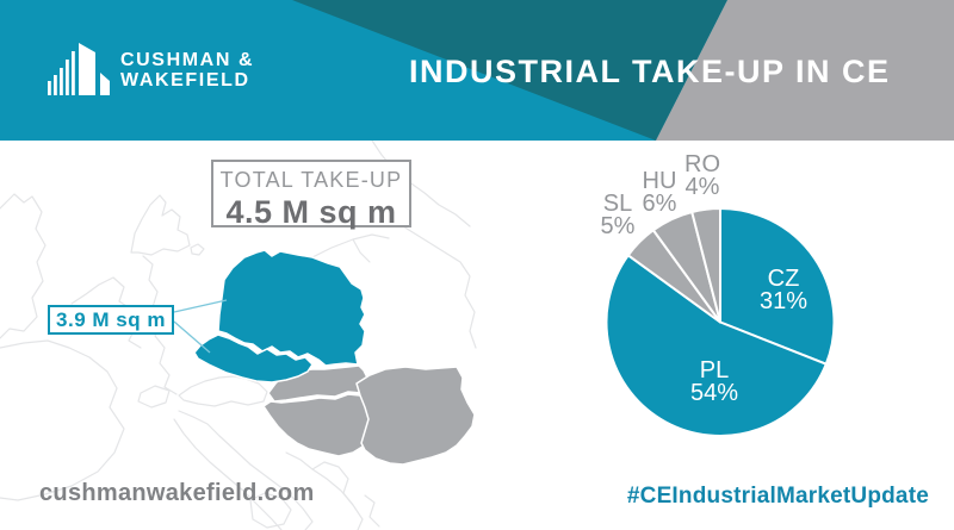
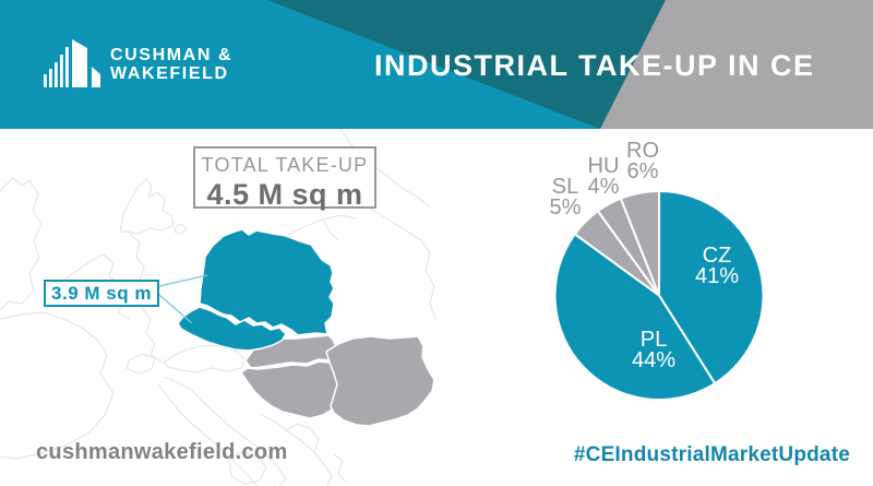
CZ: 31% -> 41%
PL: 54% -> 44%
HU: 6% -> 4%
RO: 4% -> 6%
